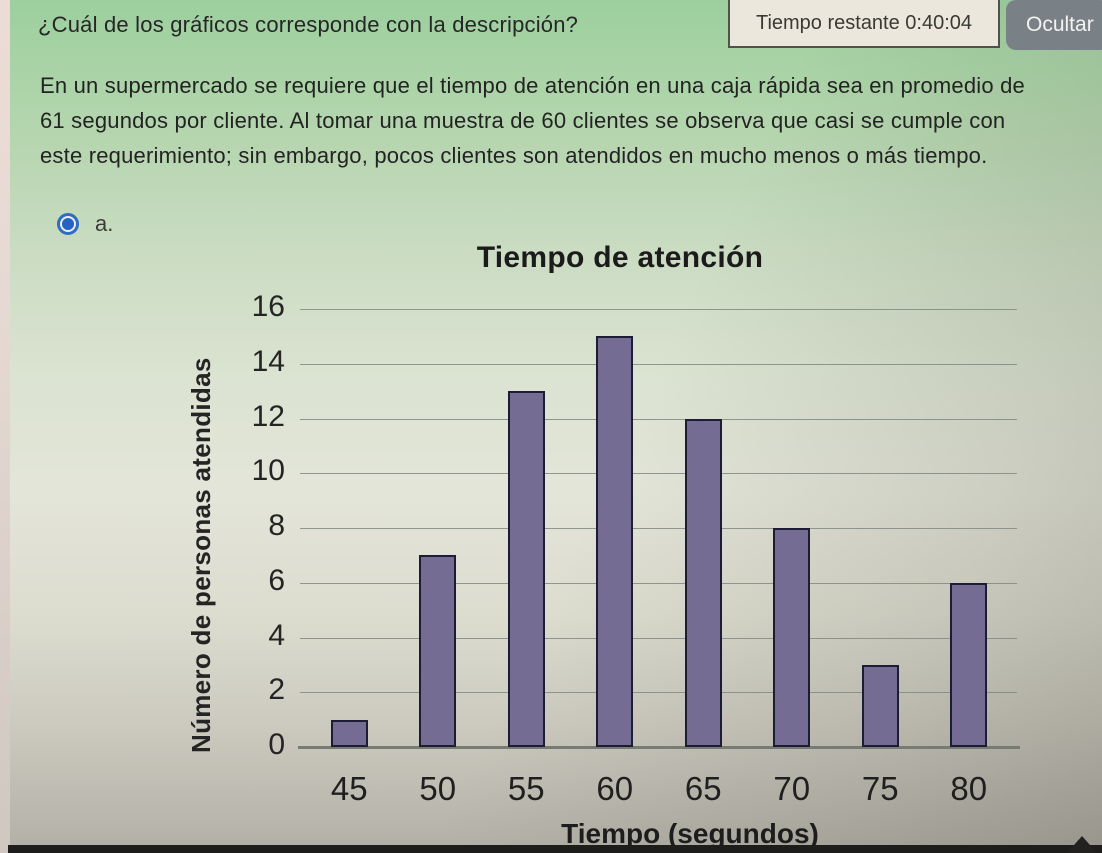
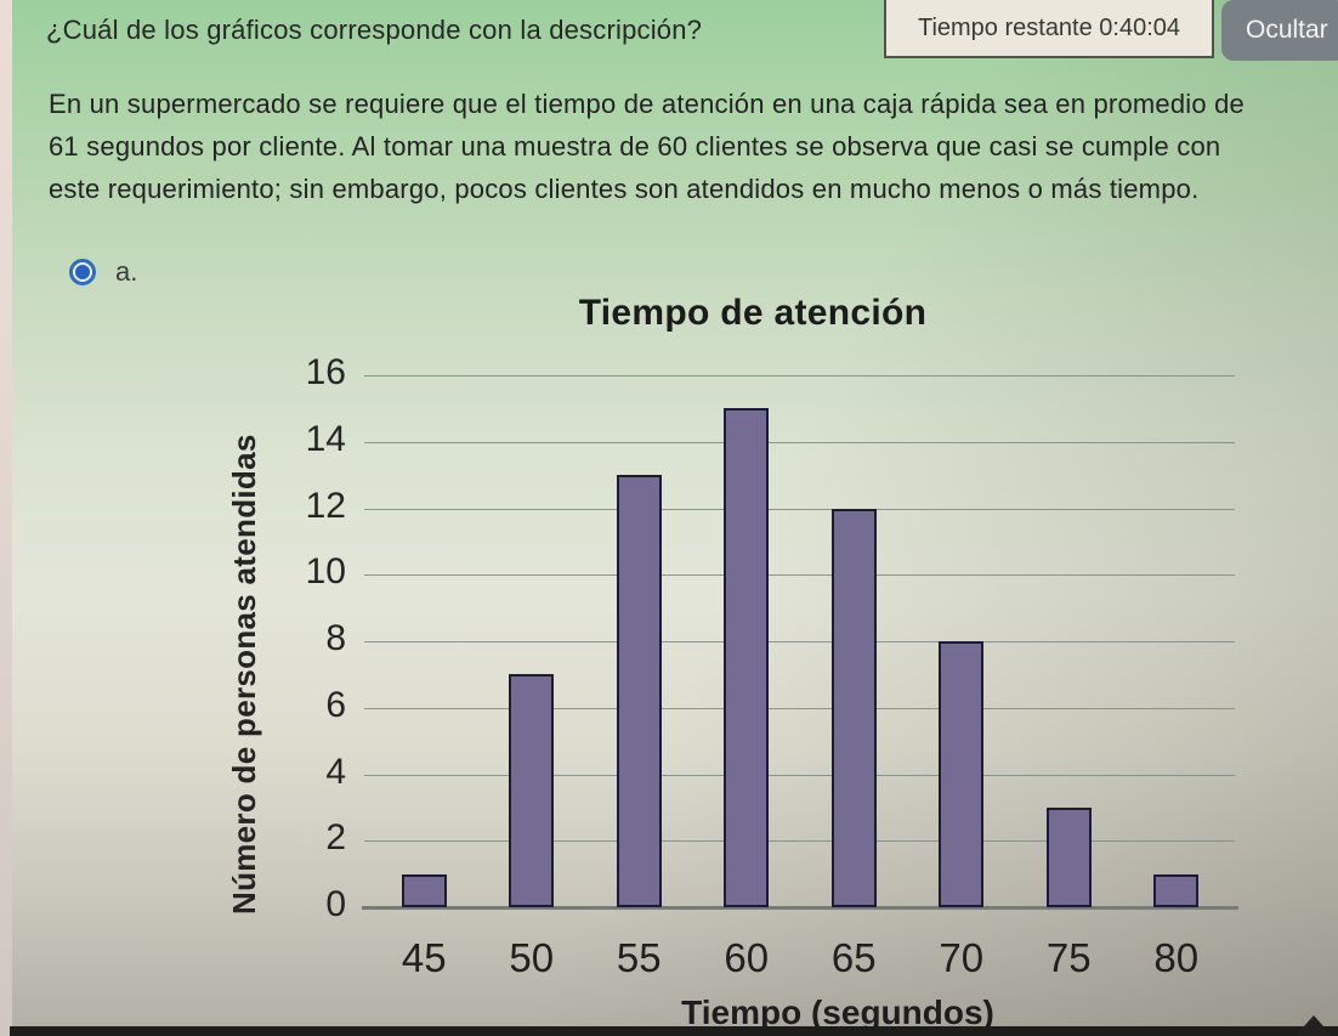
80: 6 -> 1
